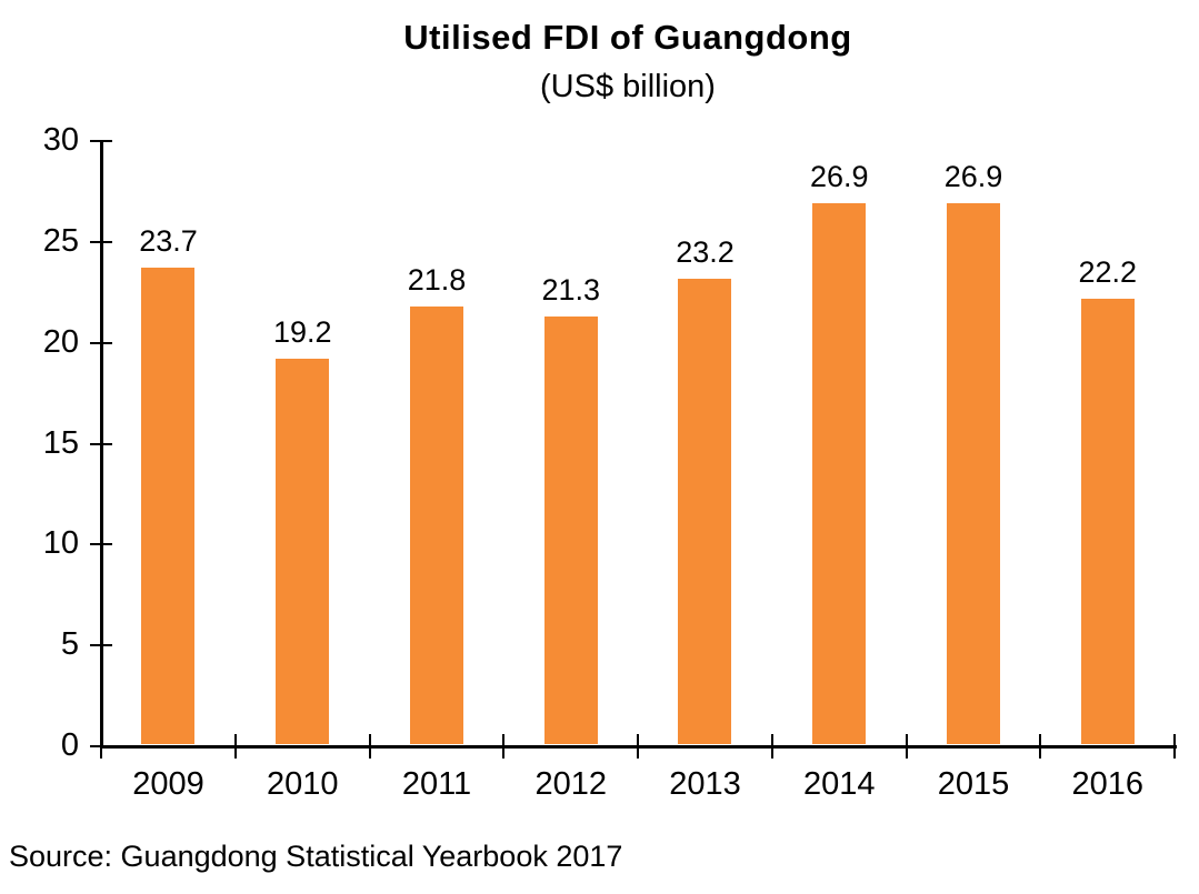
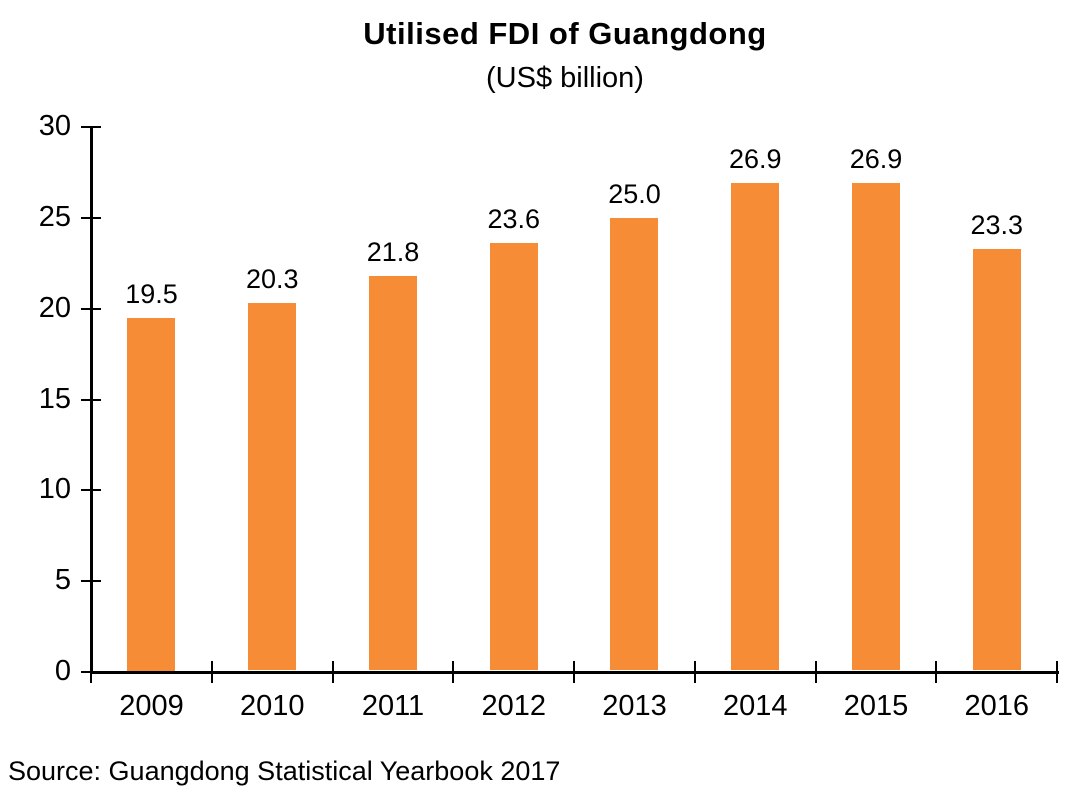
2009: 23.7 -> 19.5
2010: 19.2 -> 20.3
2012: 21.3 -> 23.6
2013: 23.2 -> 25.0
2016: 22.2 -> 23.3
